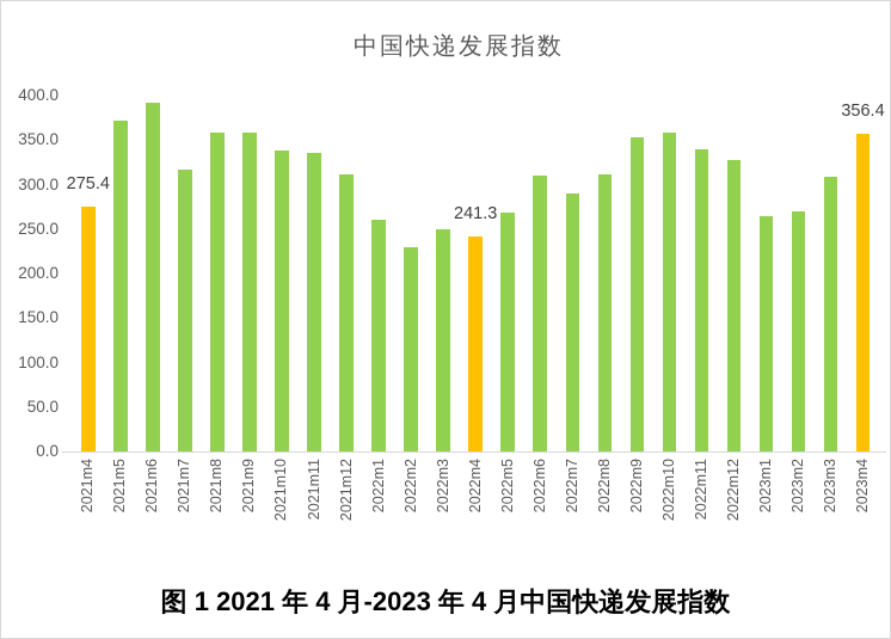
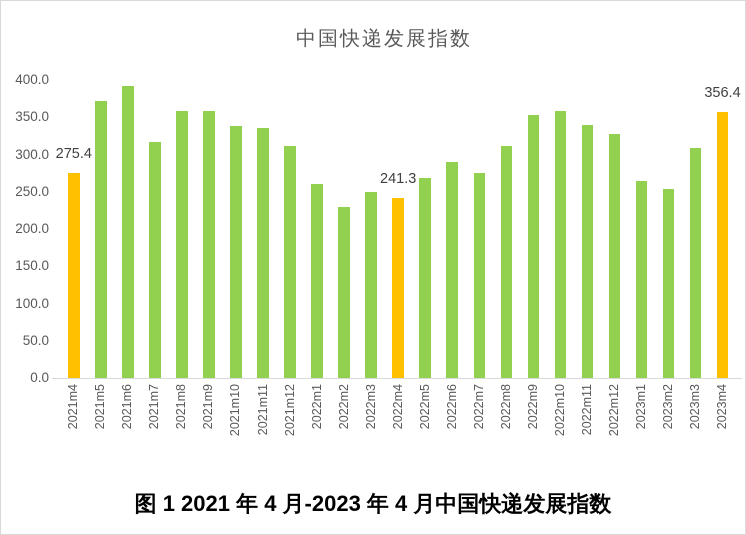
2022m6: 310 -> 290
2022m7: 290 -> 280
2023m2: 270 -> 250
